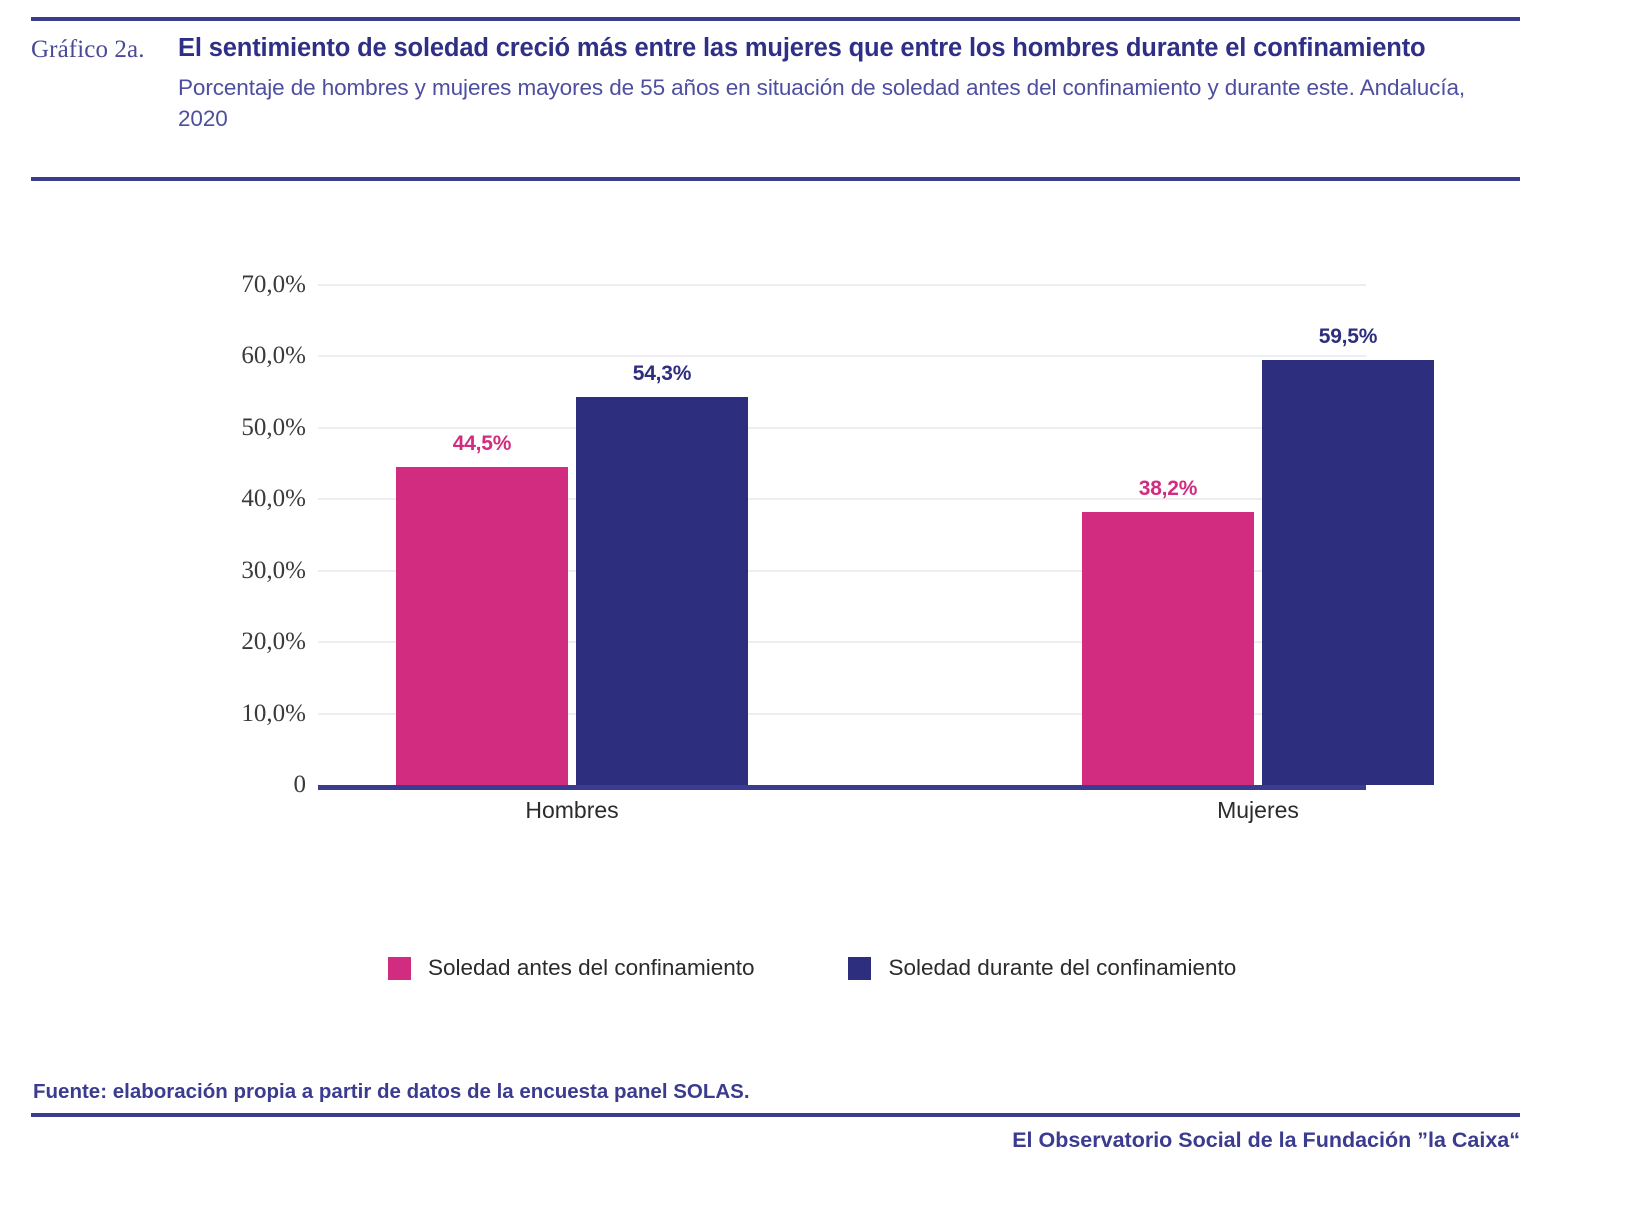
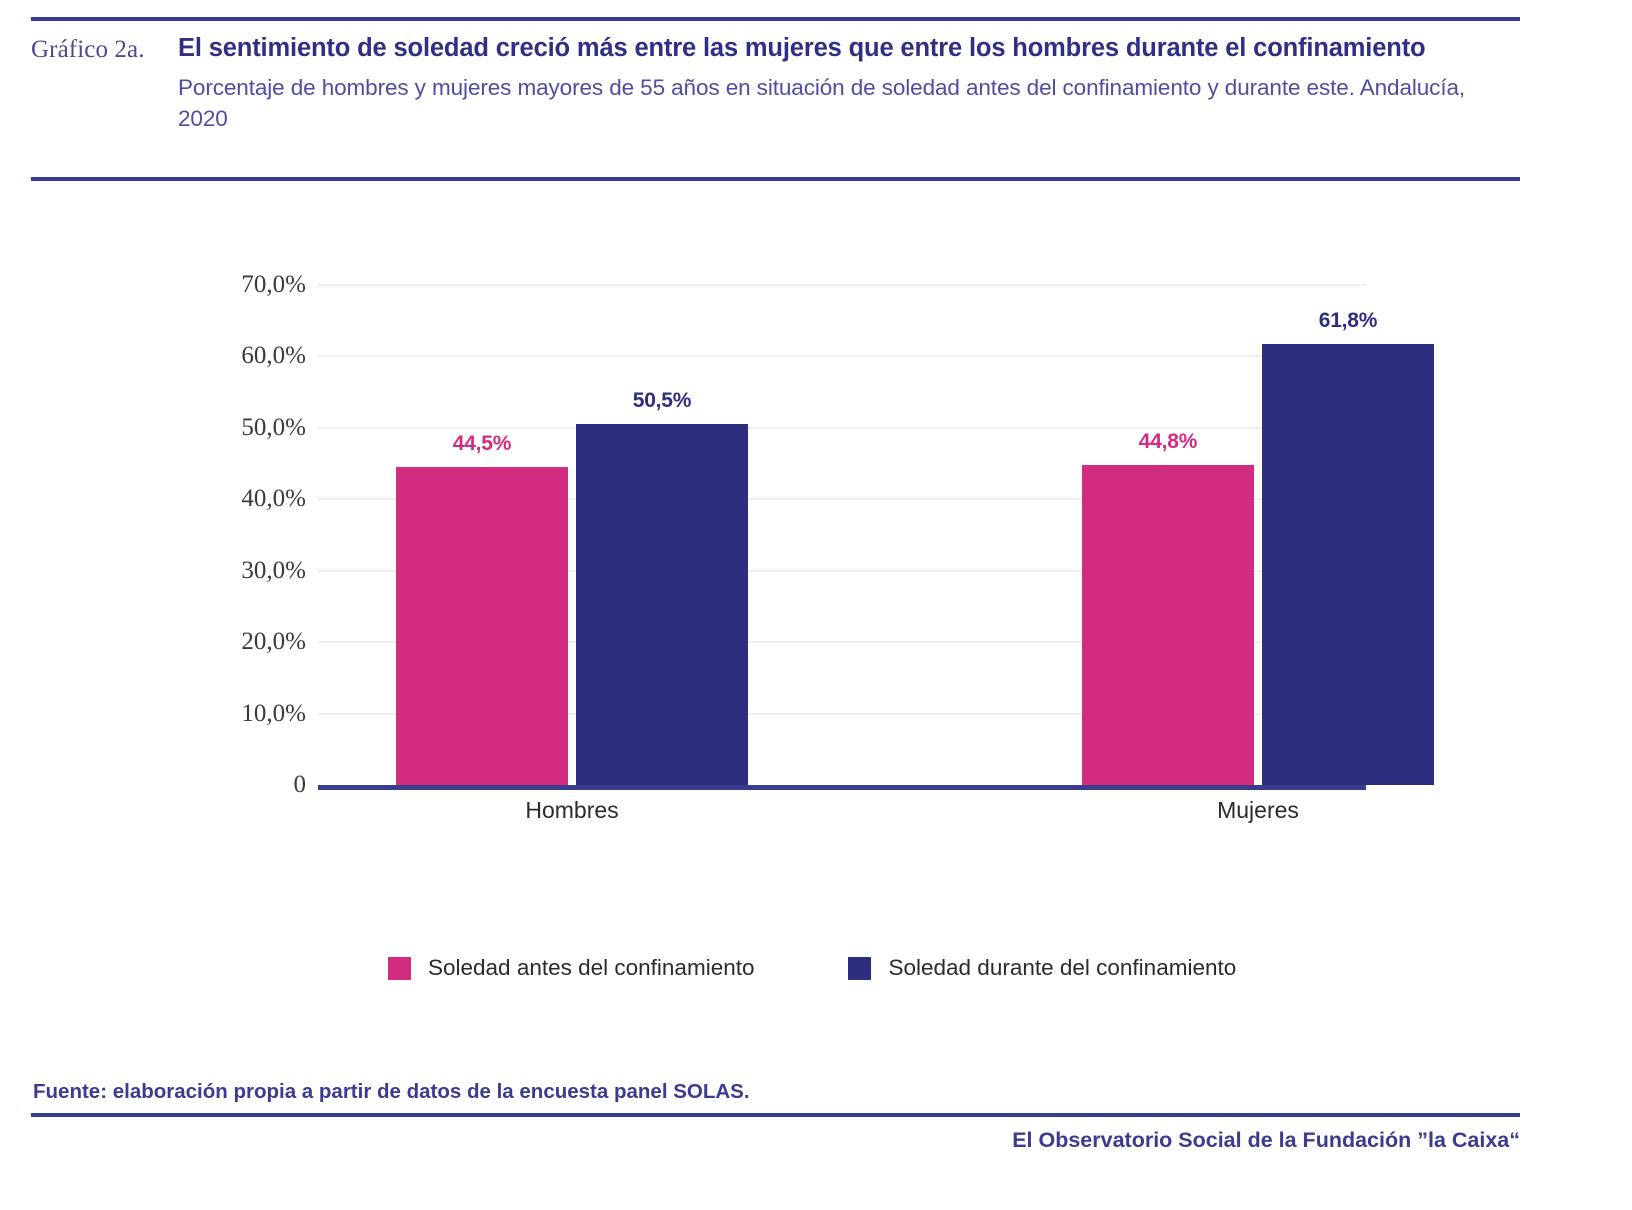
Soledad durante del confinamiento/Hombres: 54,3% -> 50,5%
Soledad antes del confinamiento/Mujeres: 38,2% -> 44,8%
Soledad durante del confinamiento/Mujeres: 59,5% -> 61,8%
